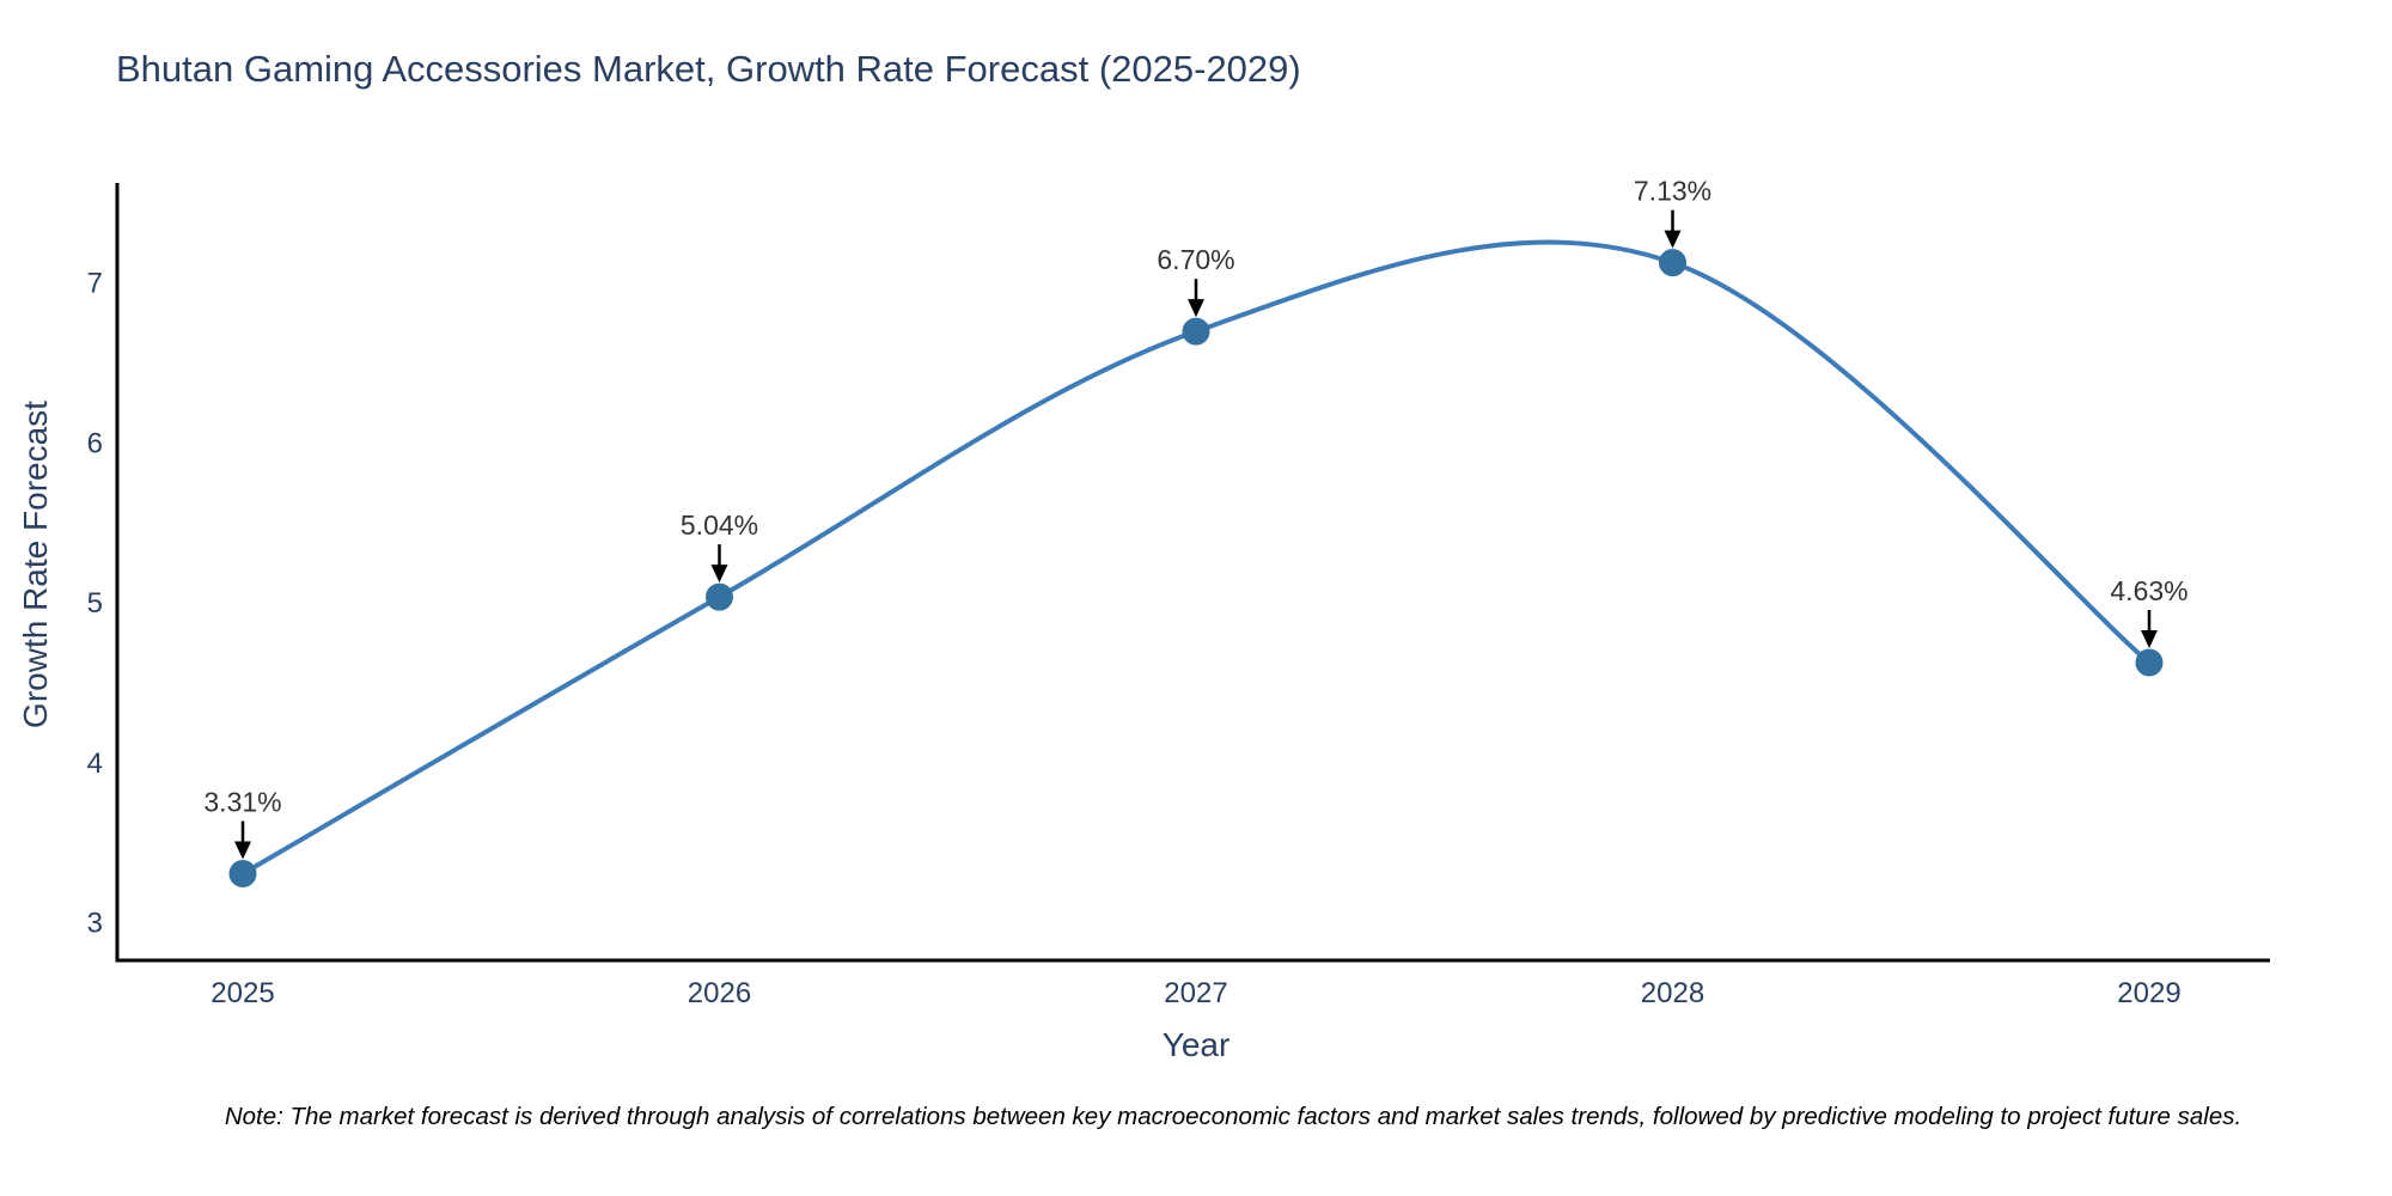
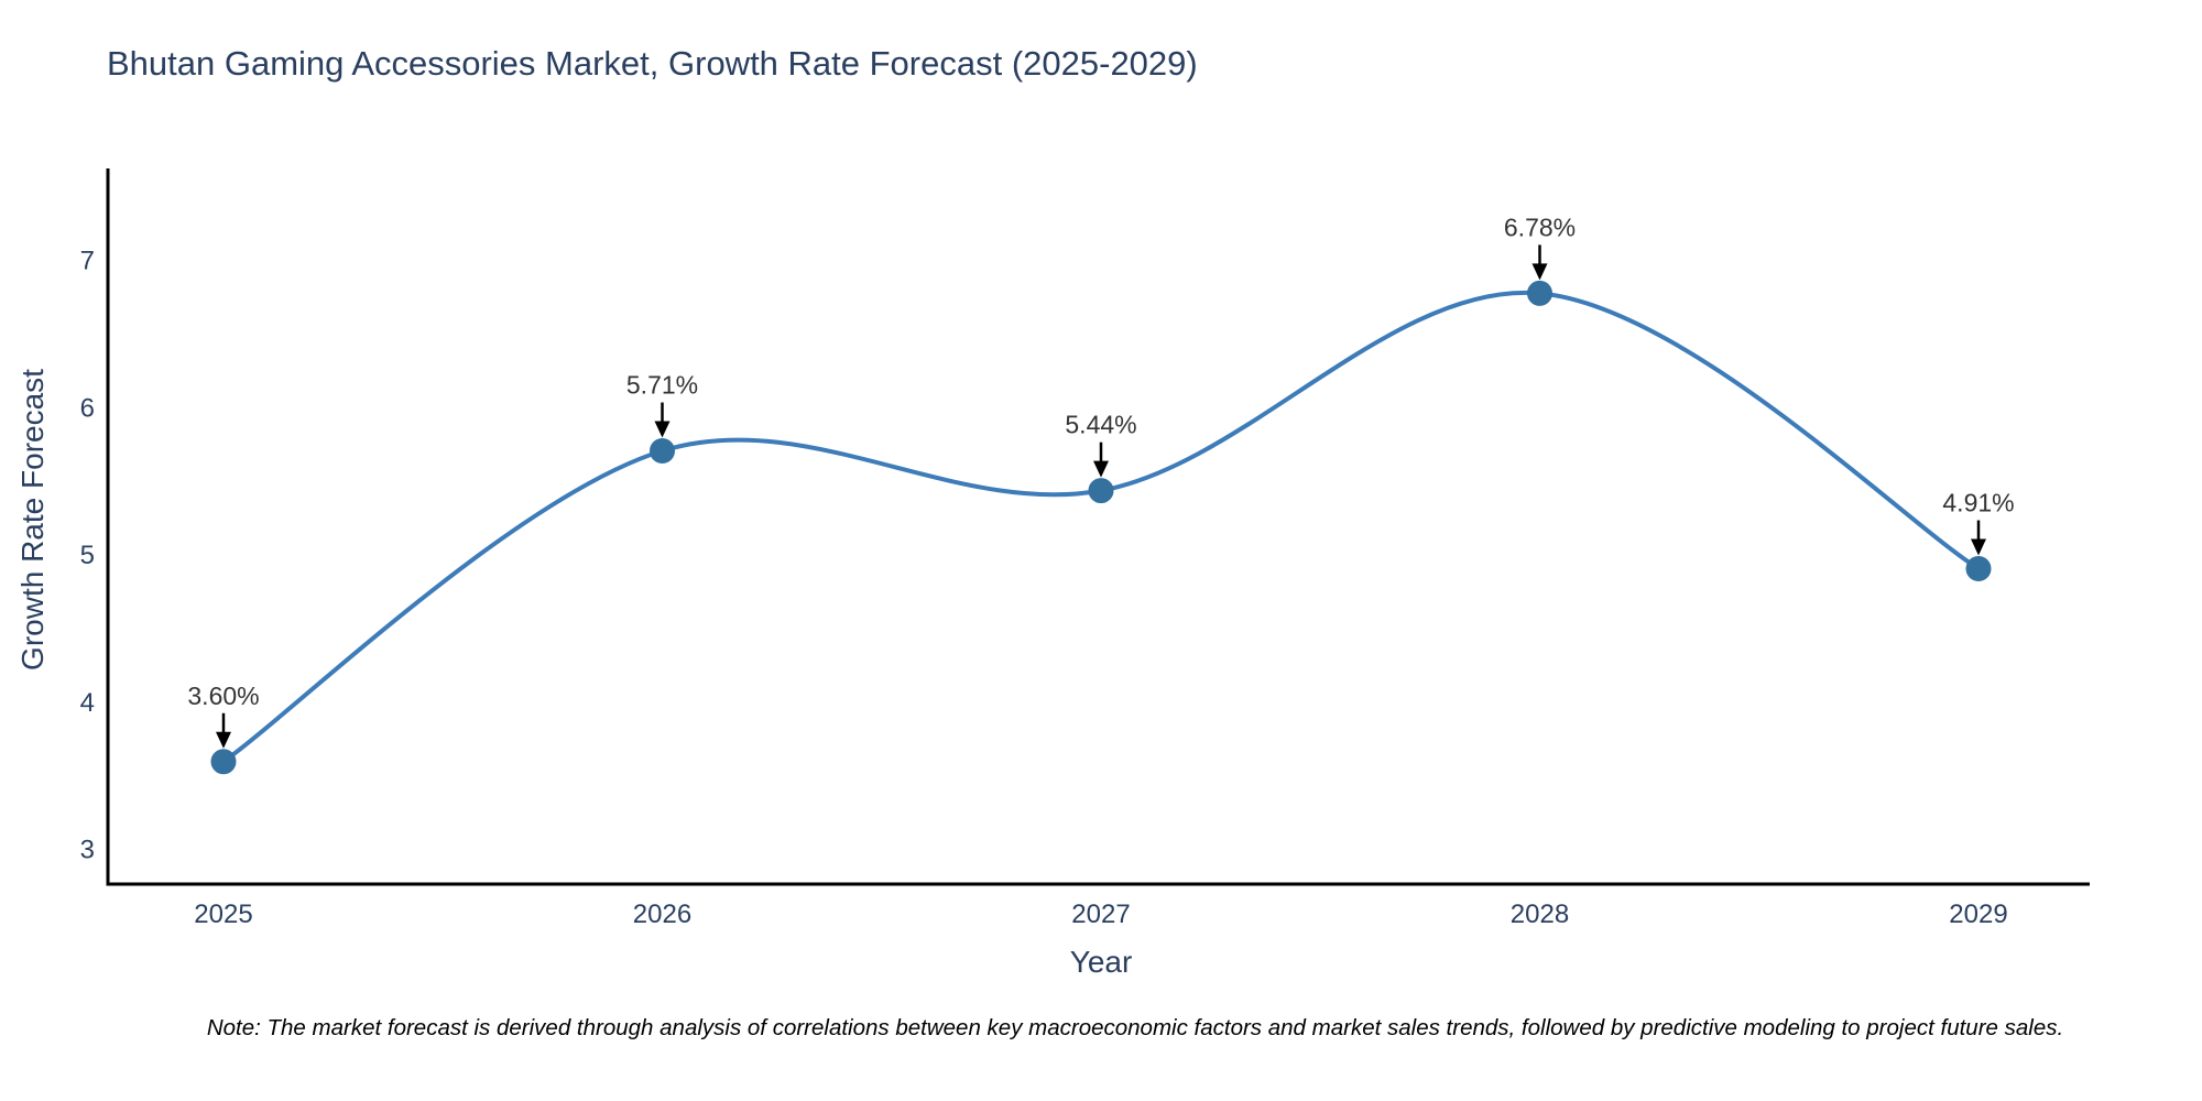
2025: 3.31% -> 3.60%
2026: 5.04% -> 5.71%
2027: 6.70% -> 5.44%
2028: 7.13% -> 6.78%
2029: 4.63% -> 4.91%
